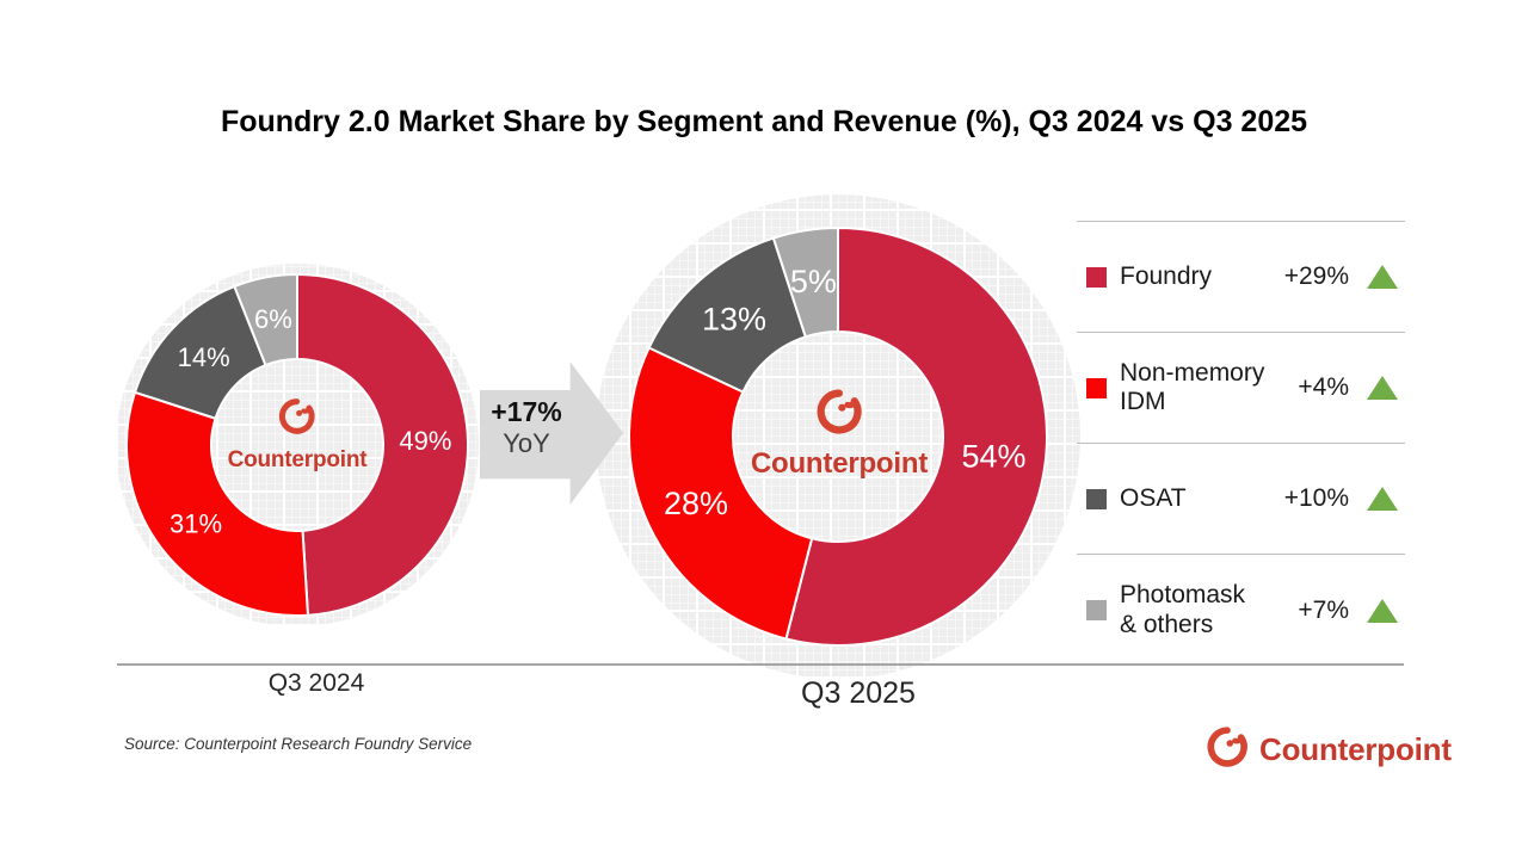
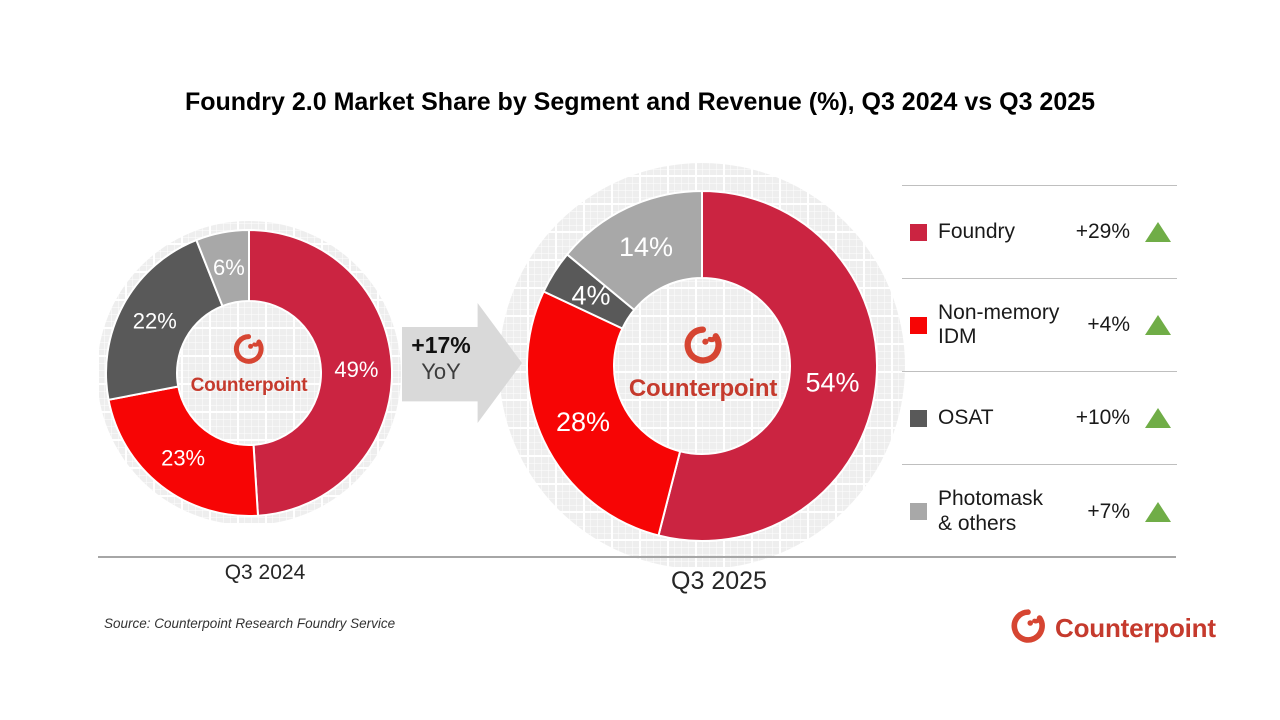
Q3 2024/Non-memory IDM: 31% -> 23%
Q3 2024/OSAT: 14% -> 22%
Q3 2025/OSAT: 13% -> 4%
Q3 2025/Photomask & others: 5% -> 14%
